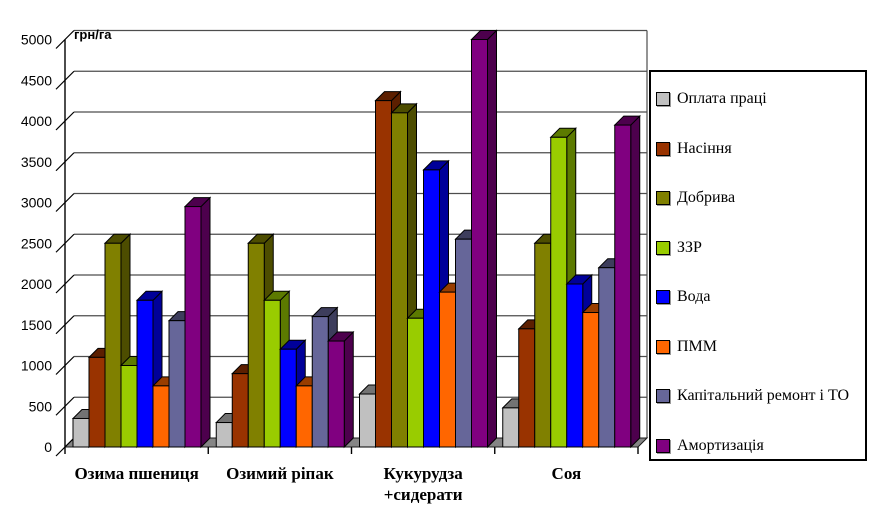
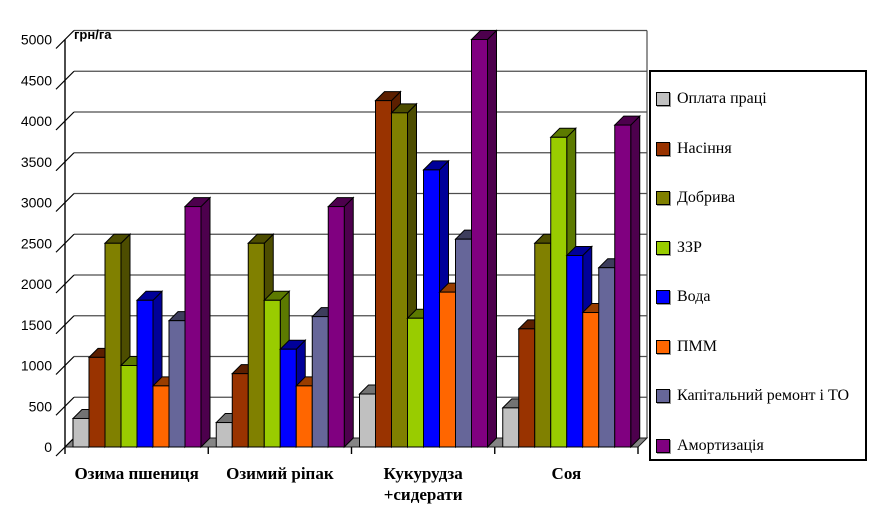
Амортизація/Озимий ріпак: 1300 -> 3000
Вода/Соя: 2000 -> 2400
